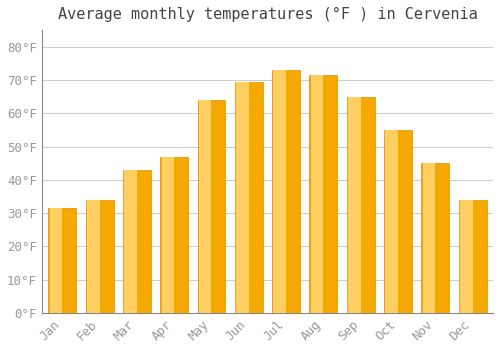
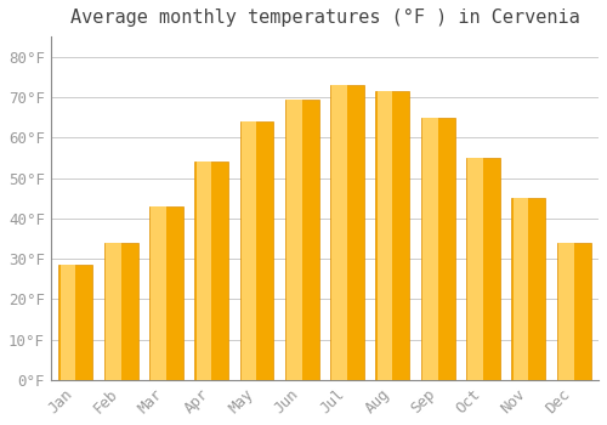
Jan: 31.5°F -> 28.5°F
Apr: 47.0°F -> 54.0°F
